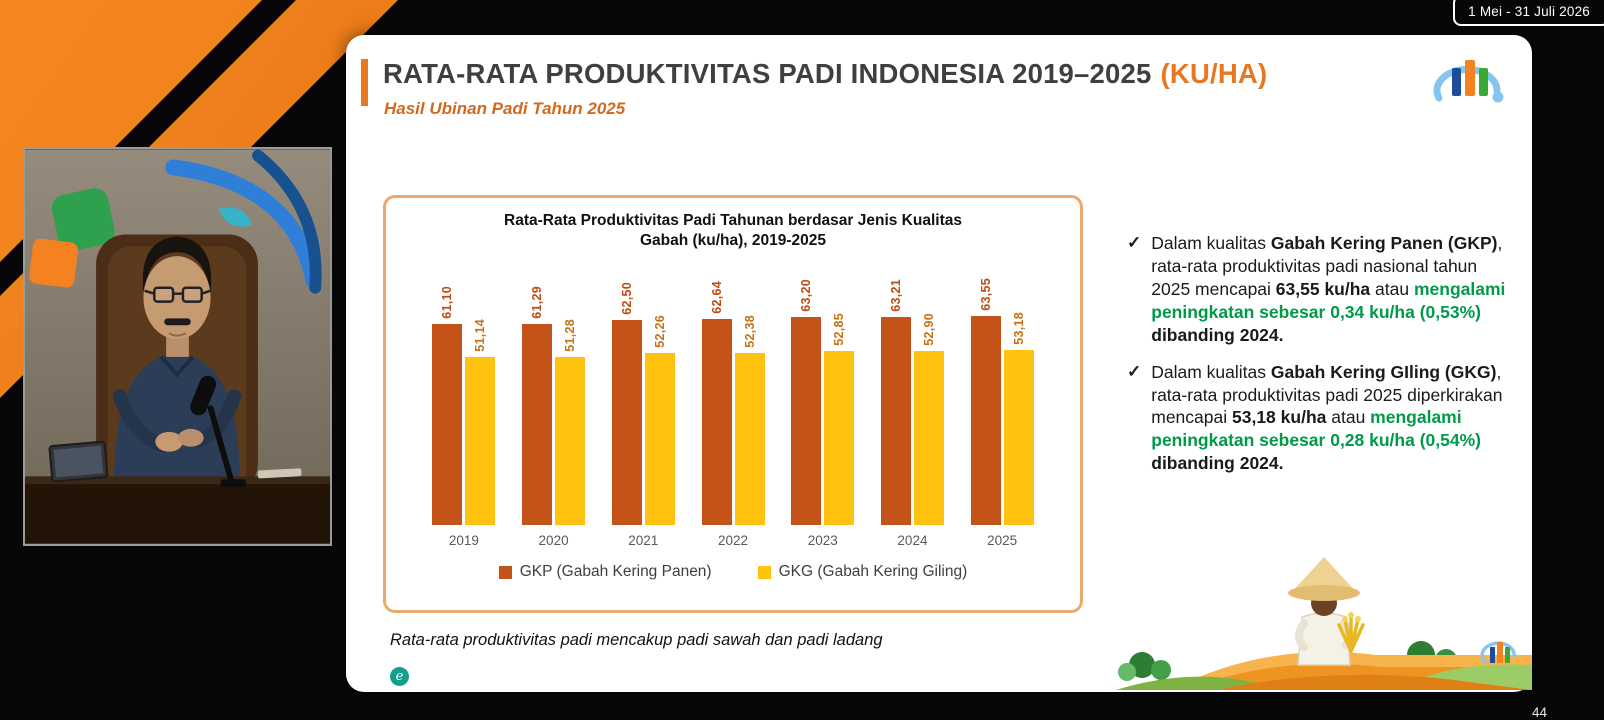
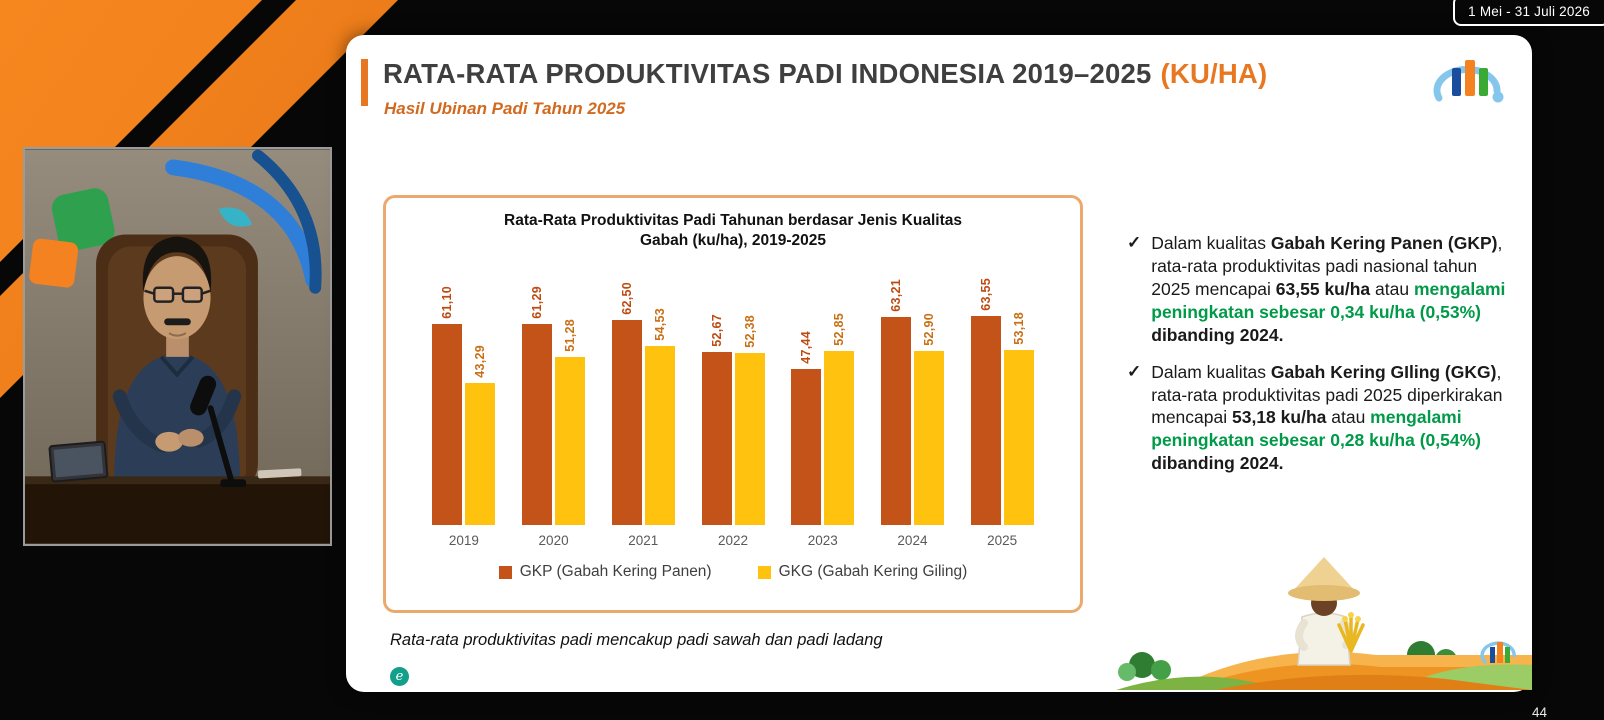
GKG (Gabah Kering Giling)/2019: 51,14 -> 43,29
GKG (Gabah Kering Giling)/2021: 52,26 -> 54,53
GKP (Gabah Kering Panen)/2022: 62,64 -> 52,67
GKP (Gabah Kering Panen)/2023: 63,20 -> 47,44
